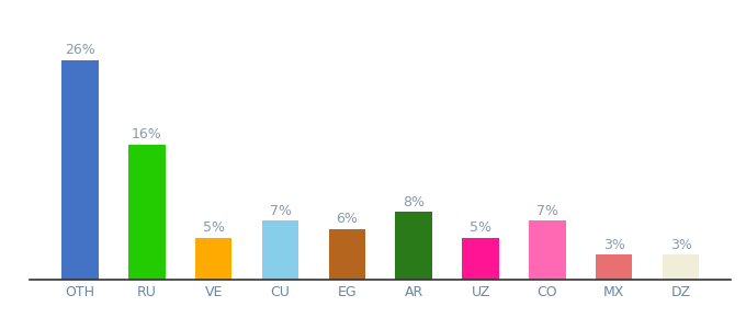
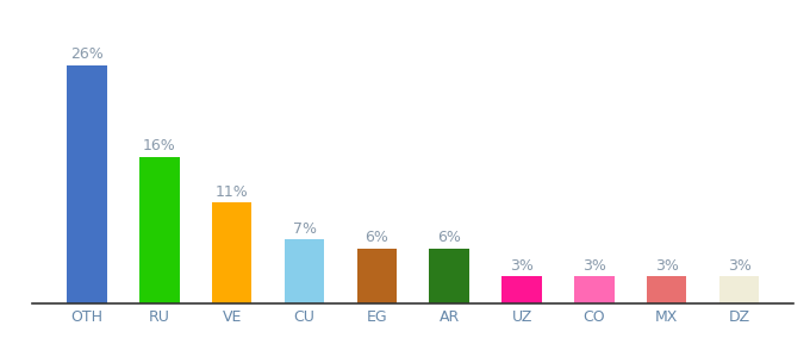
VE: 5% -> 11%
AR: 8% -> 6%
UZ: 5% -> 3%
CO: 7% -> 3%
